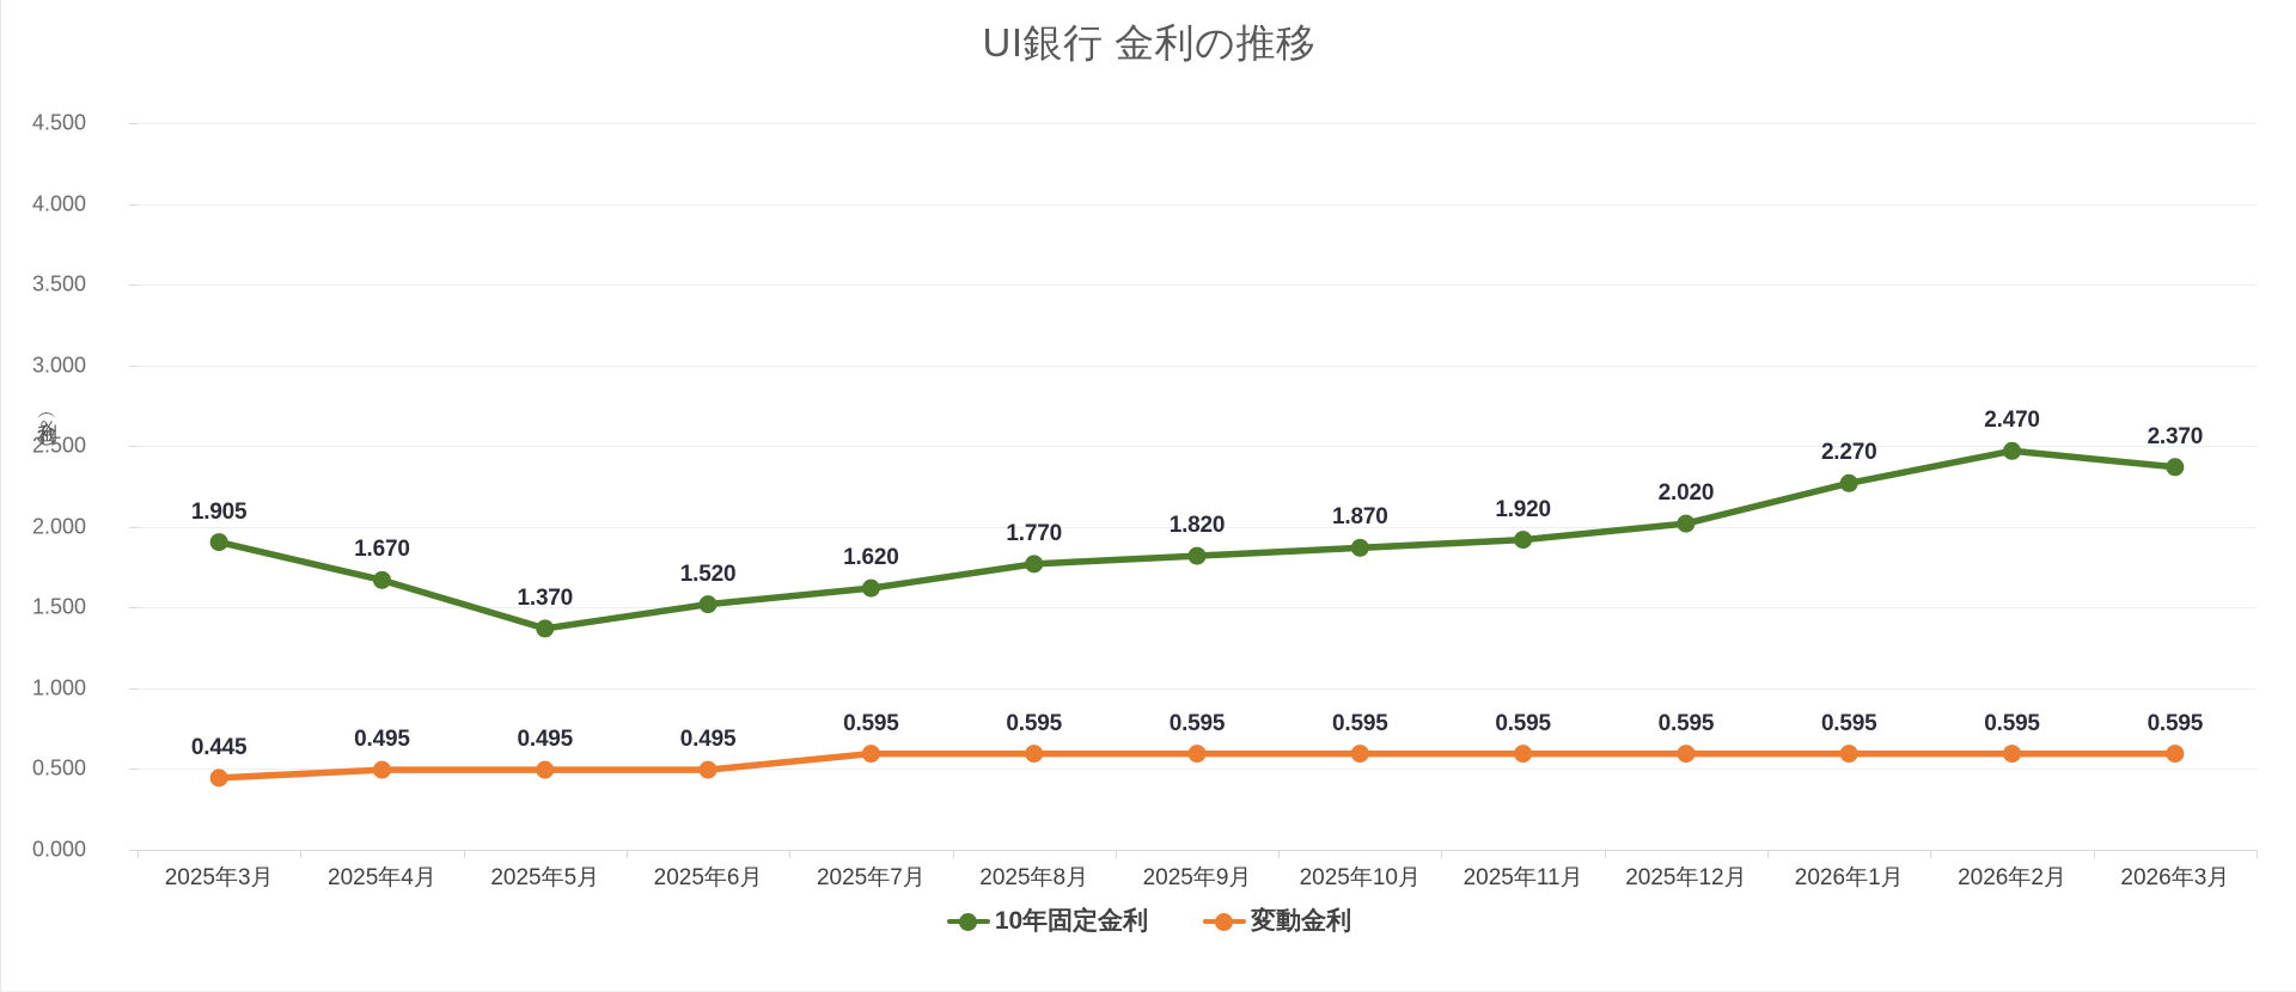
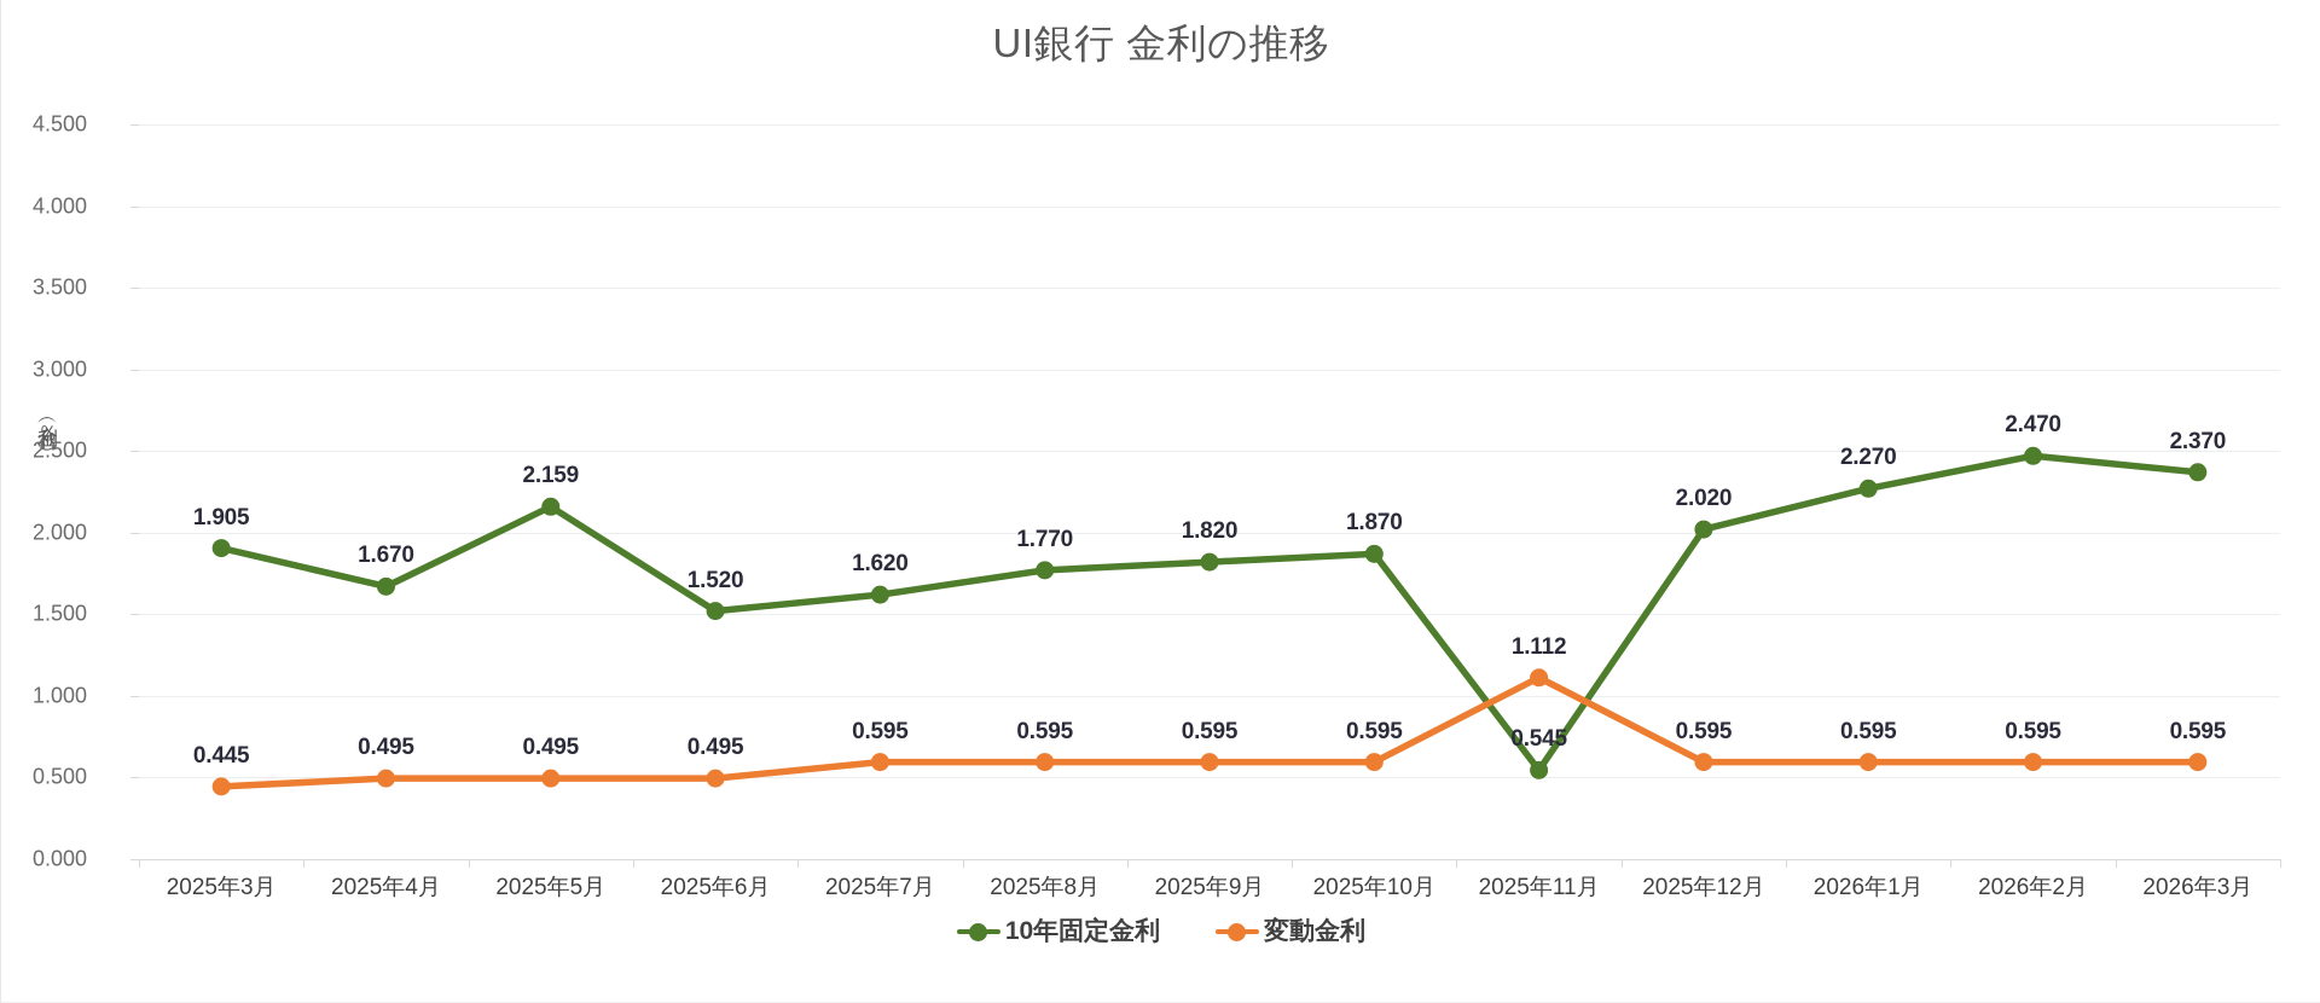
10年固定金利/2025年5月: 1.370 -> 2.159
10年固定金利/2025年11月: 1.920 -> 0.545
変動金利/2025年11月: 0.595 -> 1.112
